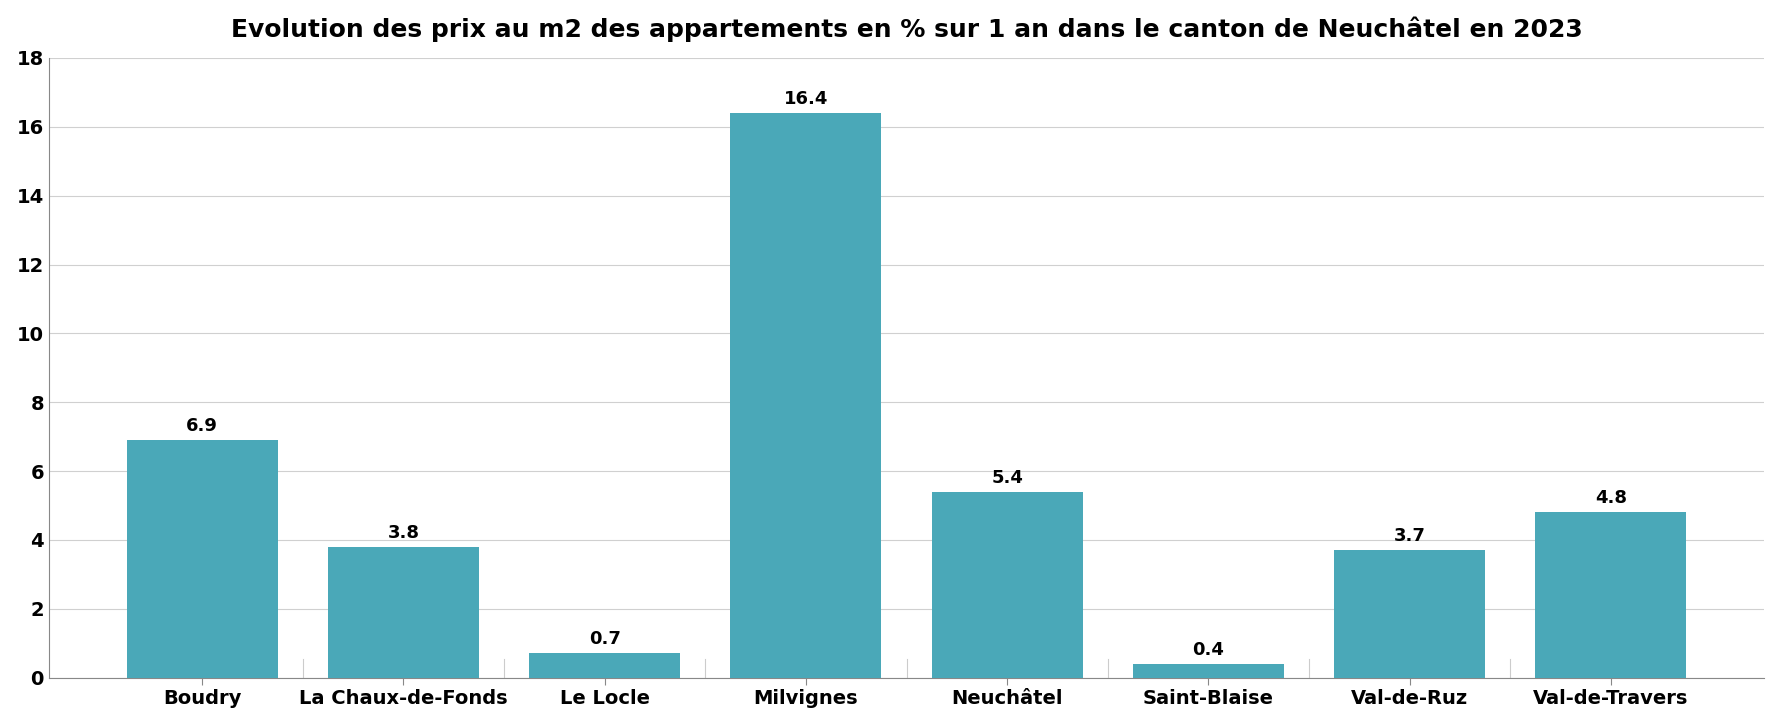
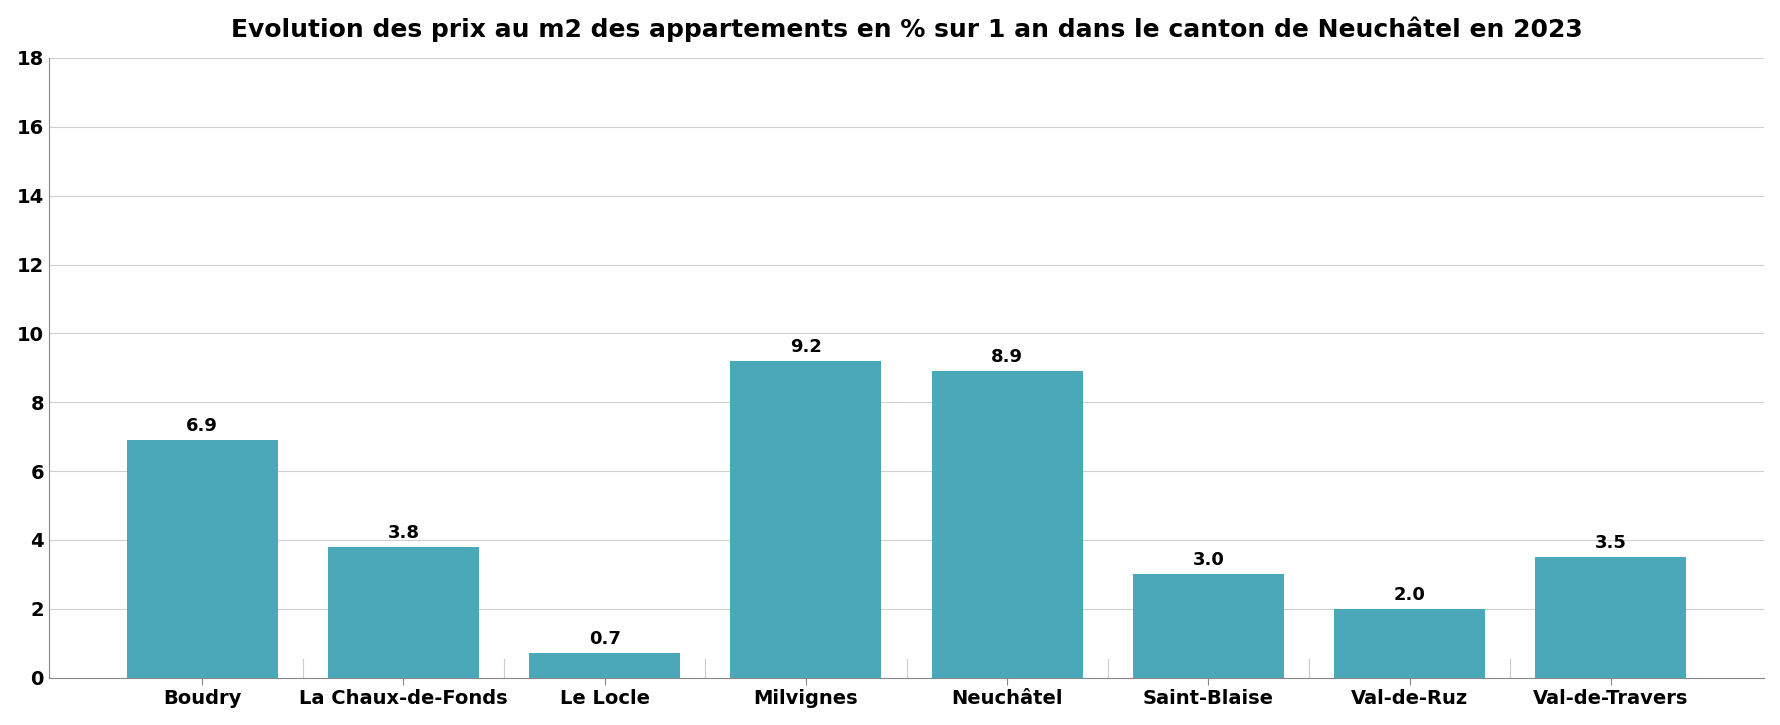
Milvignes: 16.4 -> 9.2
Neuchâtel: 5.4 -> 8.9
Saint-Blaise: 0.4 -> 3.0
Val-de-Ruz: 3.7 -> 2.0
Val-de-Travers: 4.8 -> 3.5
